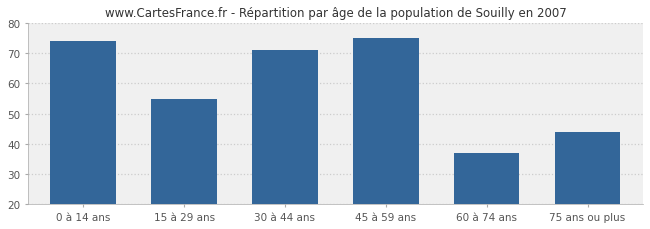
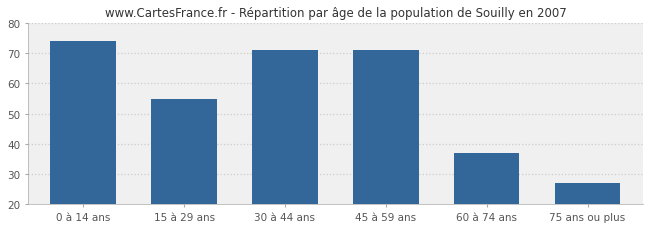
45 à 59 ans: 75 -> 71
75 ans ou plus: 44 -> 27
